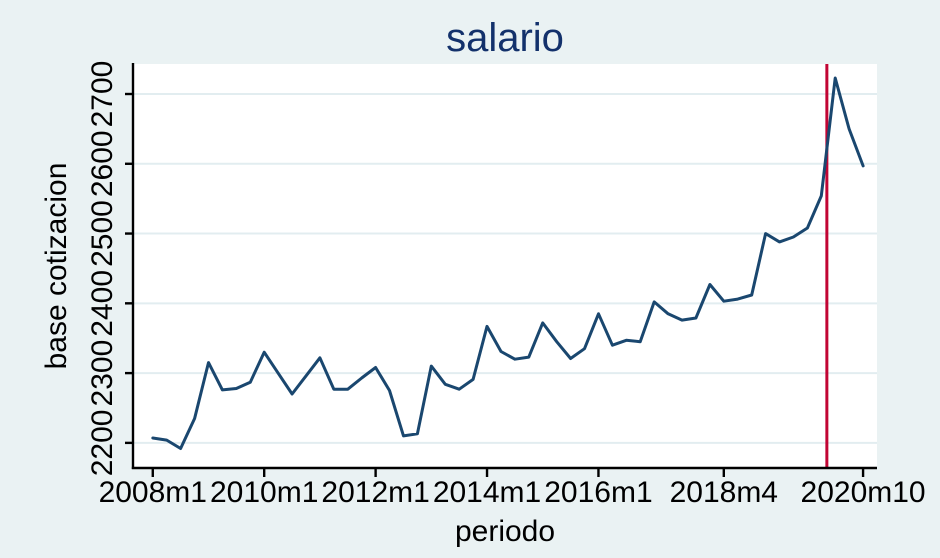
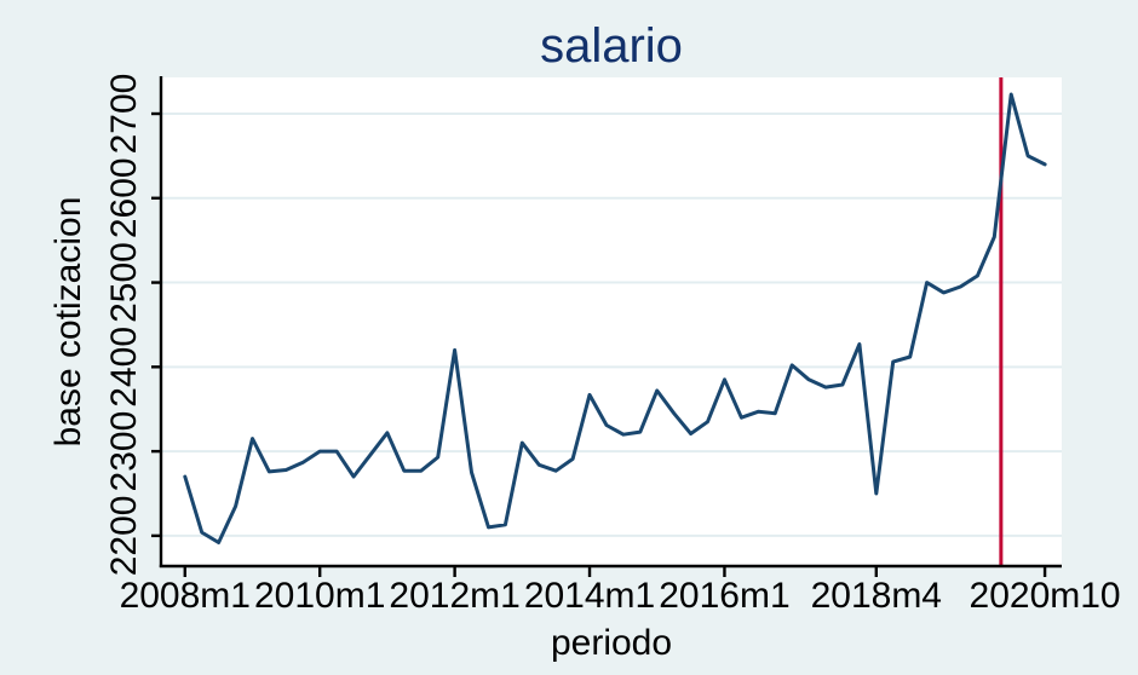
2008m1: 2210 -> 2270
2010m1: 2330 -> 2300
2012m1: 2310 -> 2420
2018m4: 2400 -> 2250
2020m10: 2600 -> 2640
